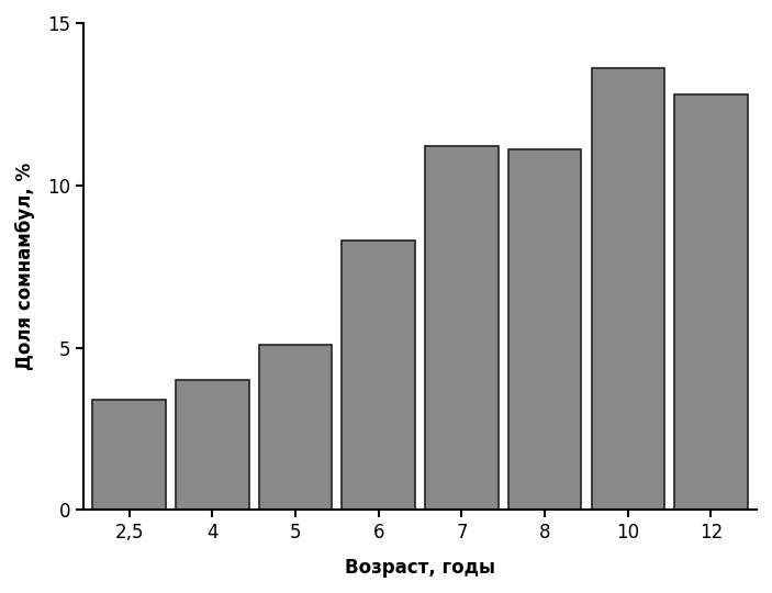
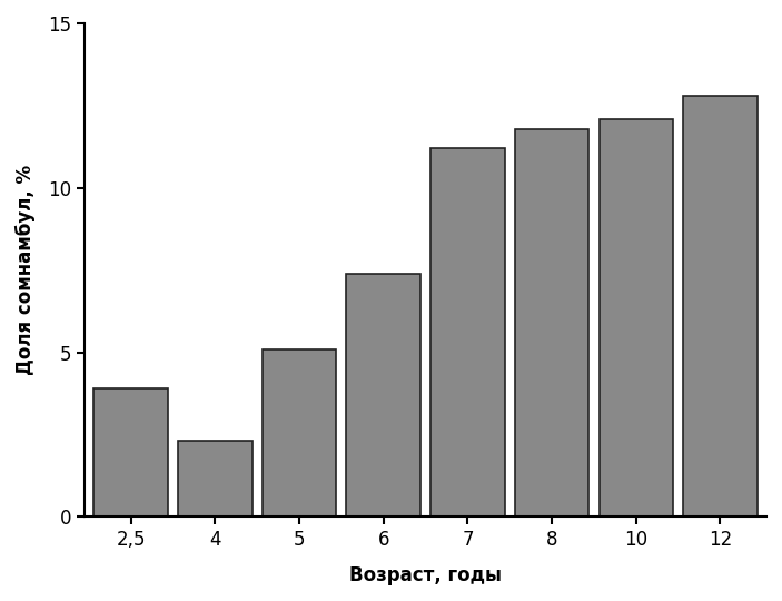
2,5: 3.4 -> 3.9
4: 4.0 -> 2.3
6: 8.3 -> 7.4
8: 11.1 -> 11.8
10: 13.6 -> 12.1
